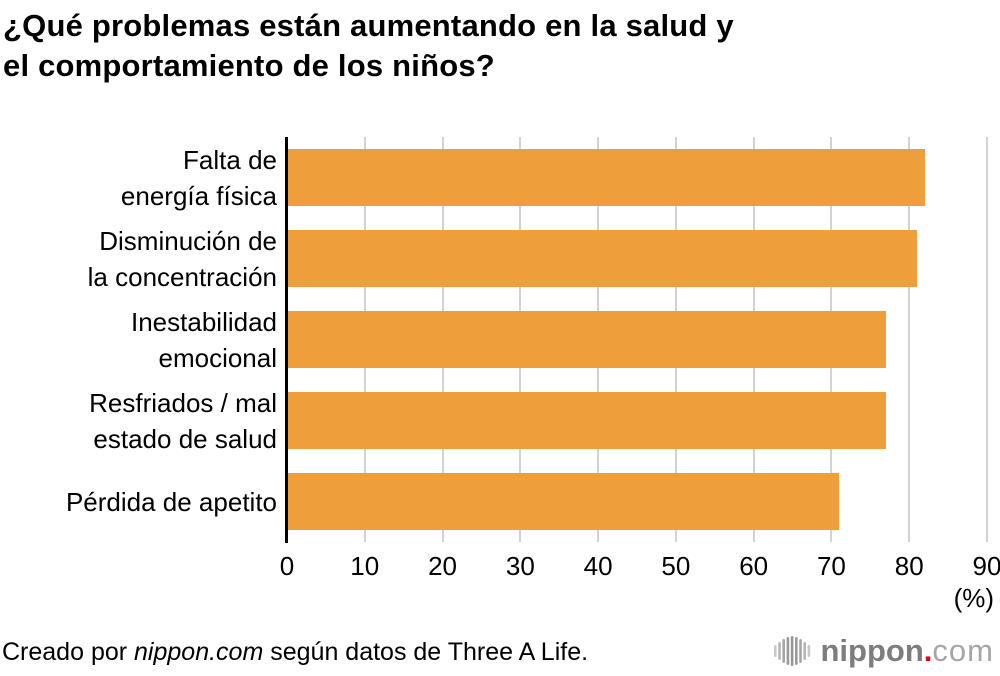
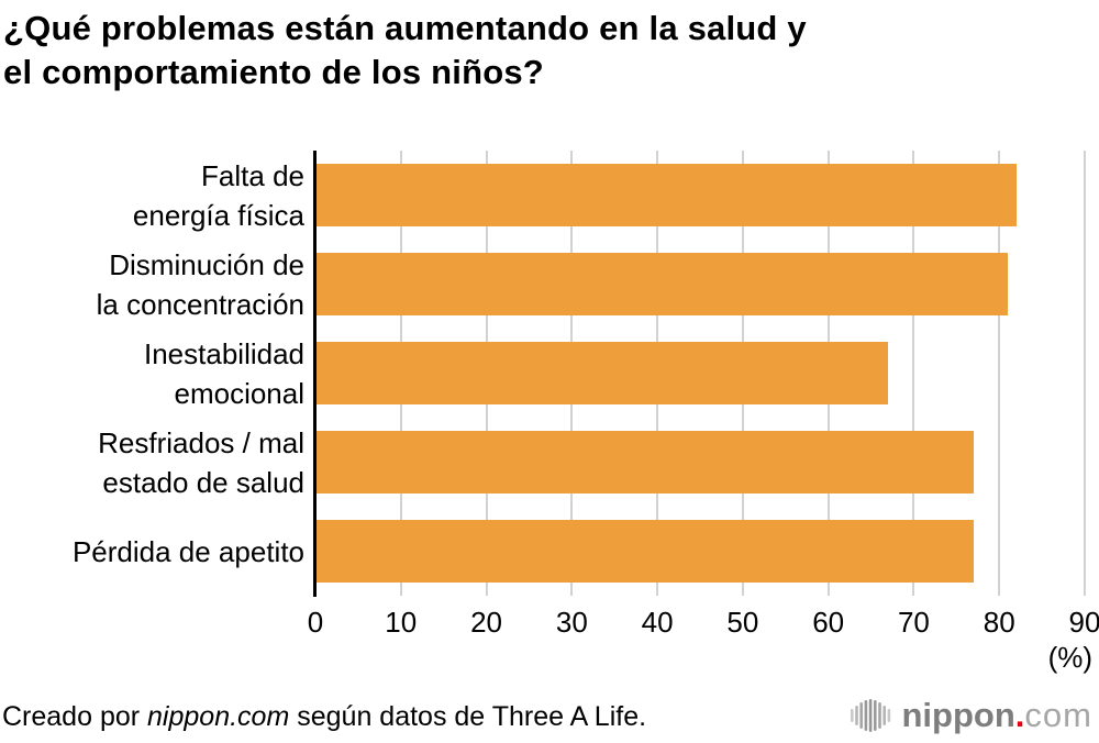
Inestabilidad emocional: 77 -> 67
Pérdida de apetito: 71 -> 77
